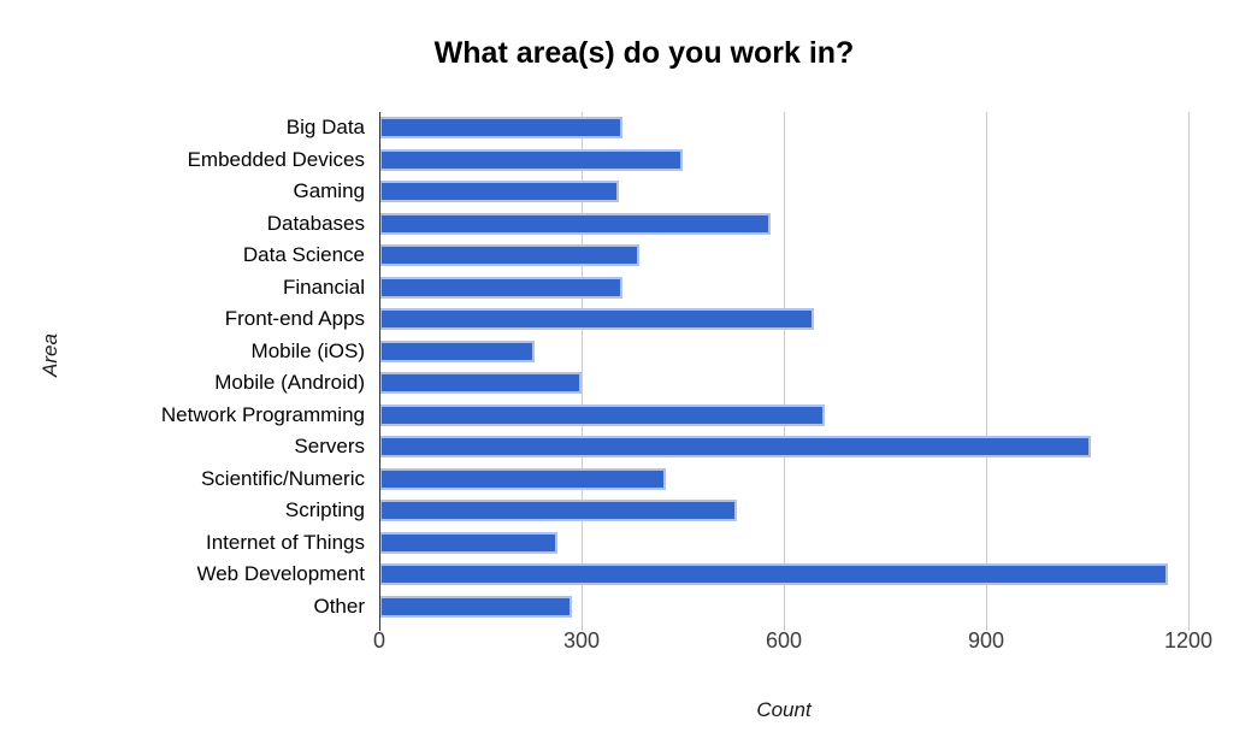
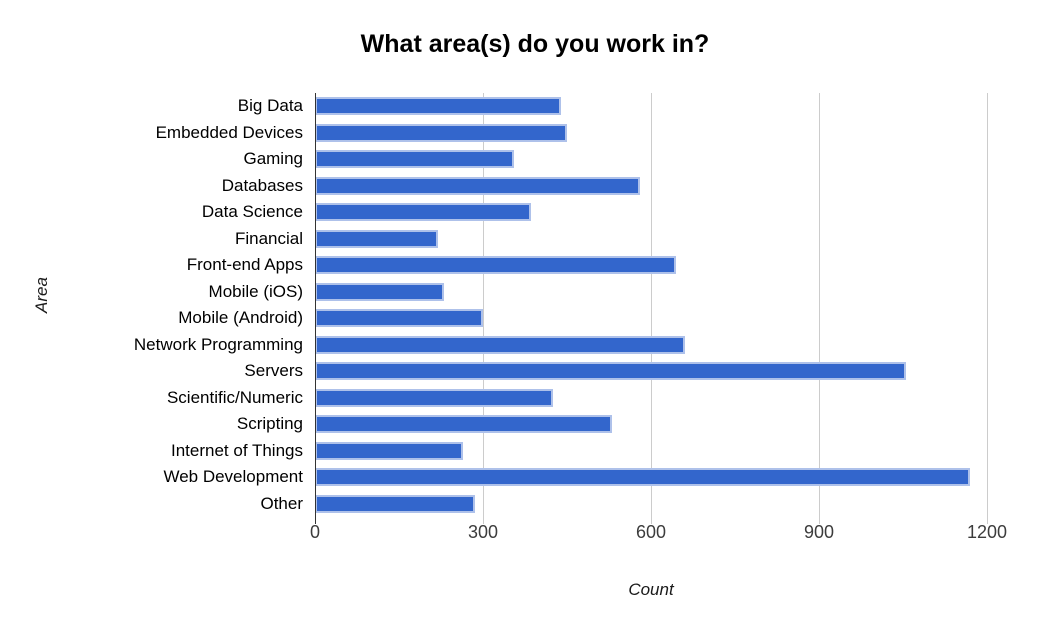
Big Data: 360 -> 440
Financial: 360 -> 220
